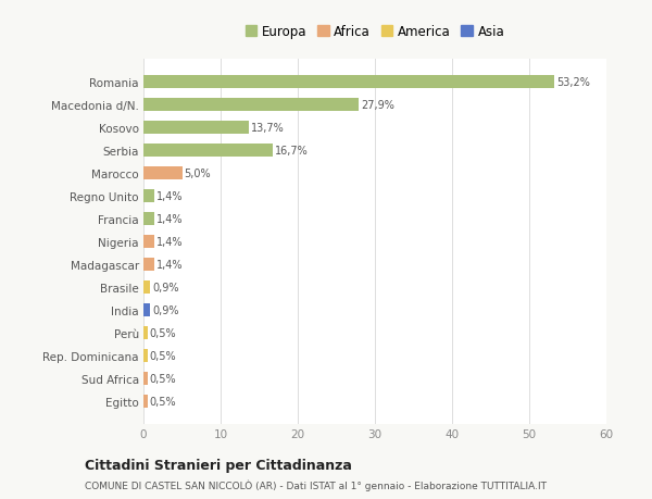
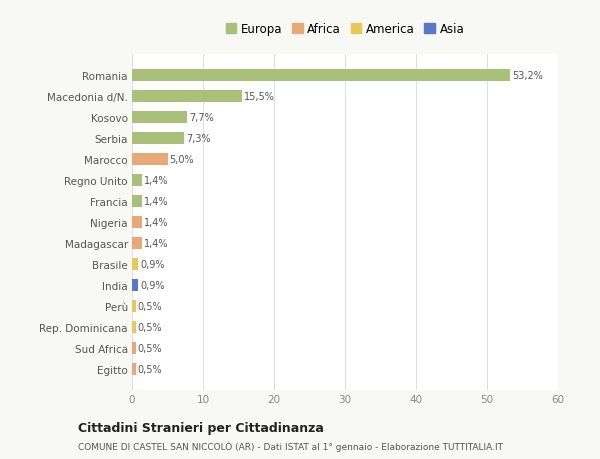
Macedonia d/N.: 27,9% -> 15,5%
Kosovo: 13,7% -> 7,7%
Serbia: 16,7% -> 7,3%
